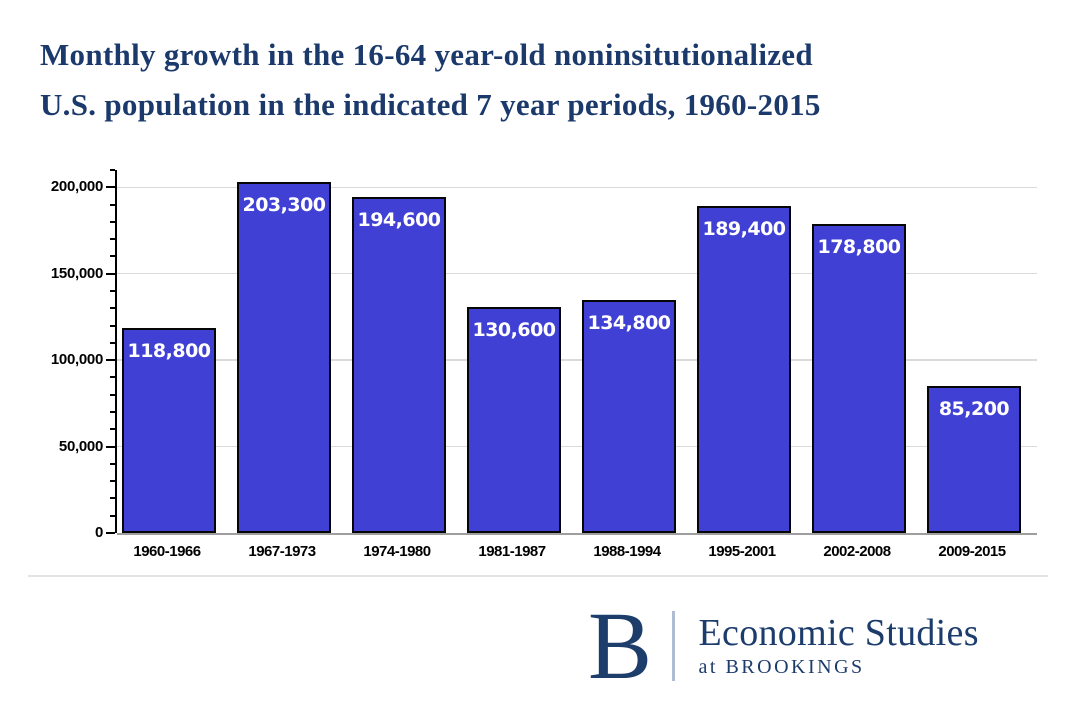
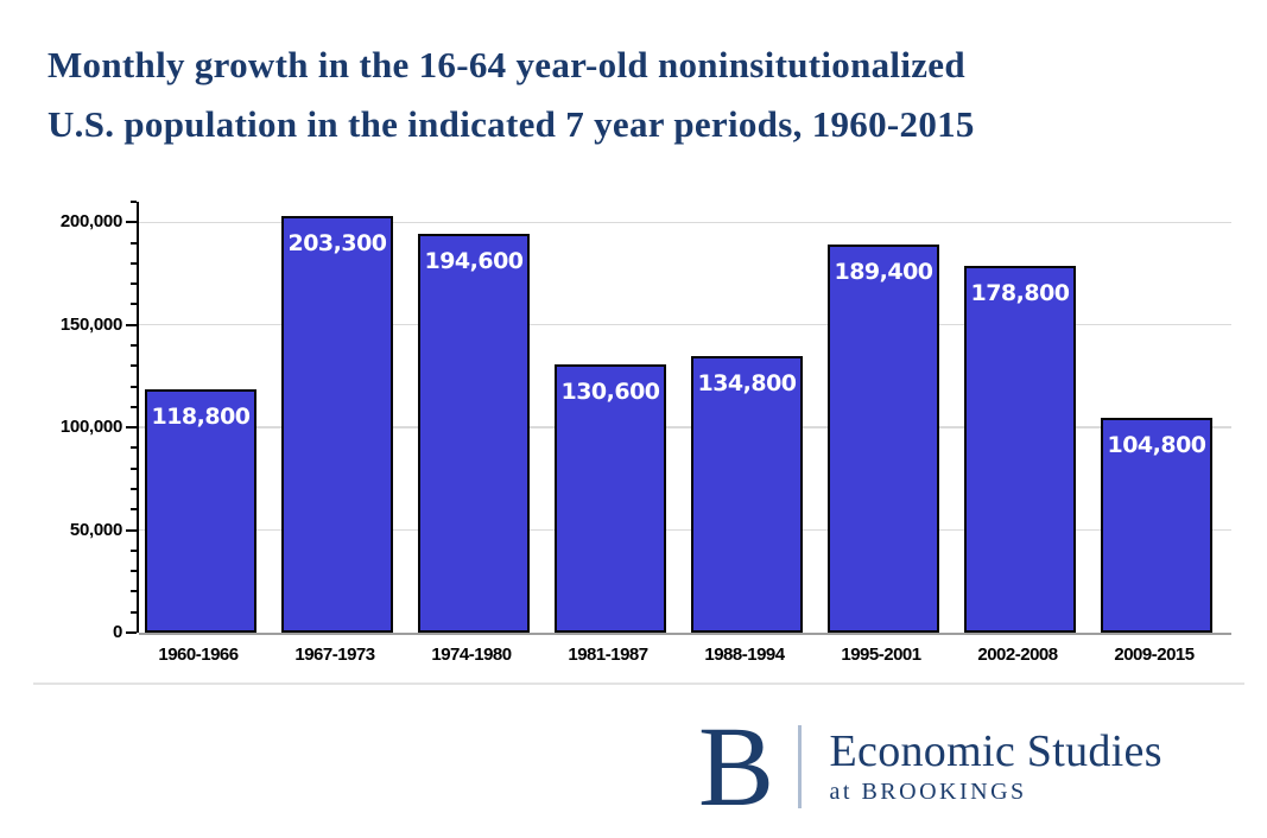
2009-2015: 85,200 -> 104,800
